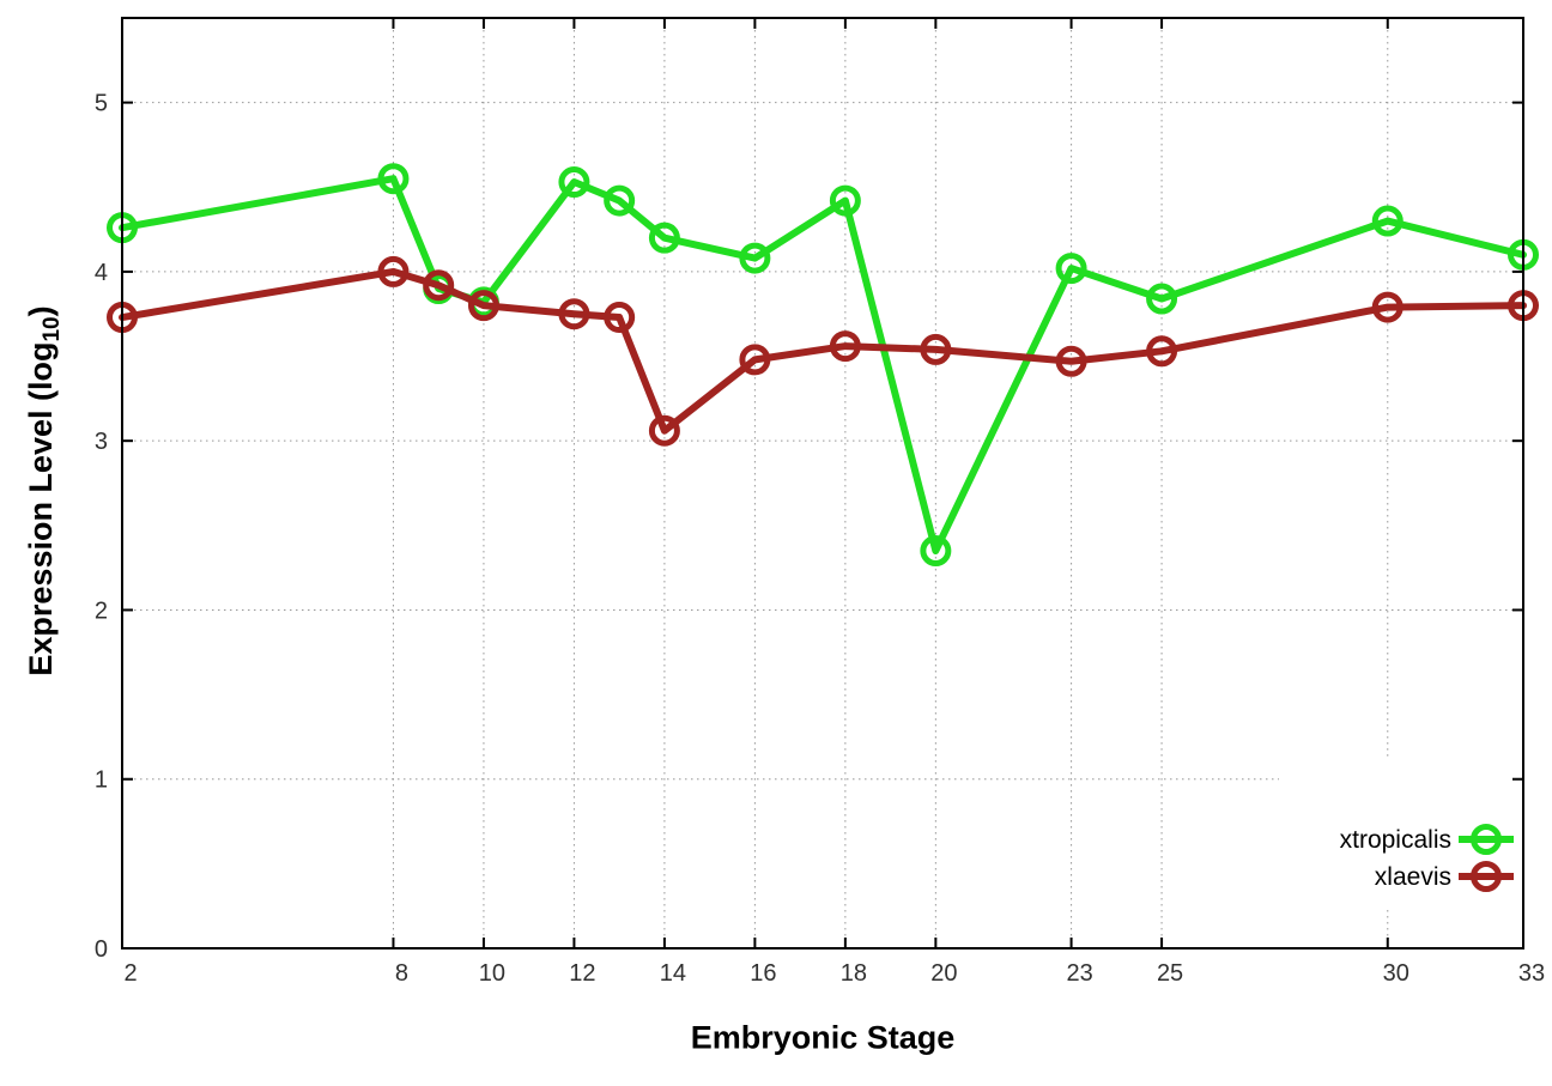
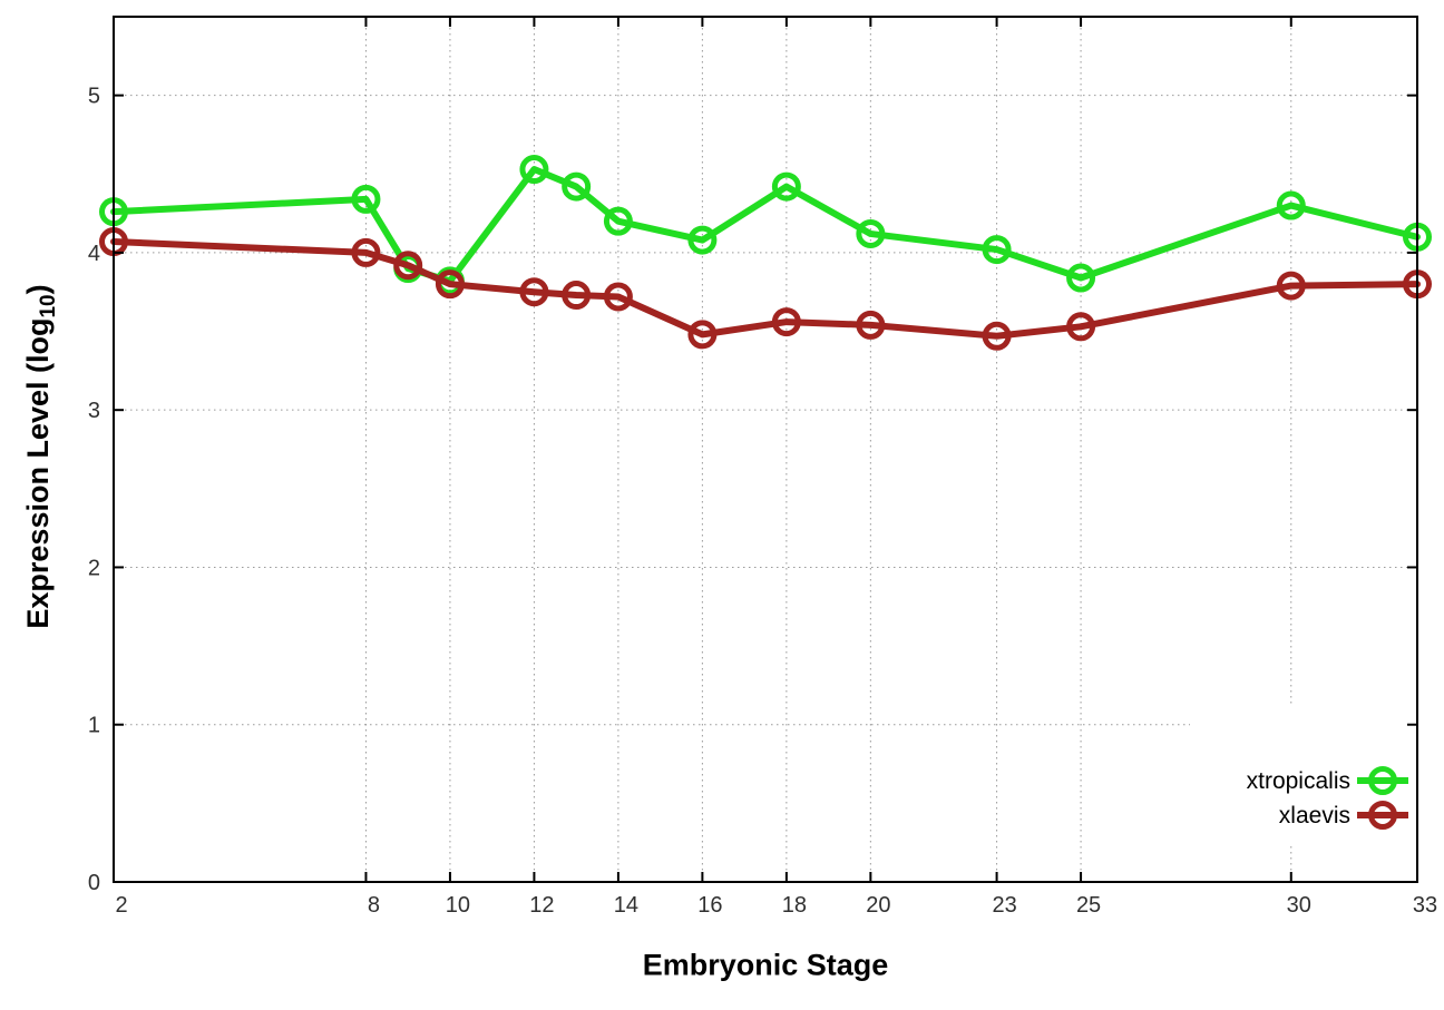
xlaevis/2: 3.73 -> 4.07
xtropicalis/8: 4.55 -> 4.34
xlaevis/14: 3.06 -> 3.72
xtropicalis/20: 2.35 -> 4.12
